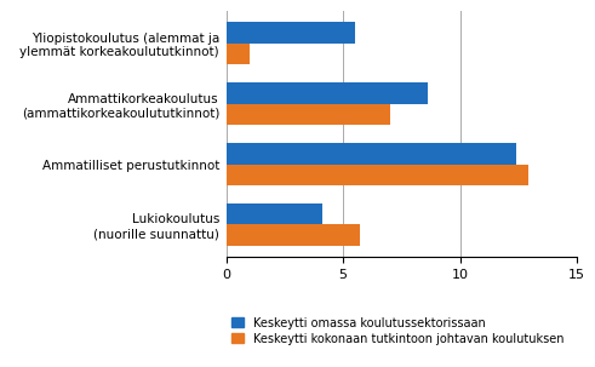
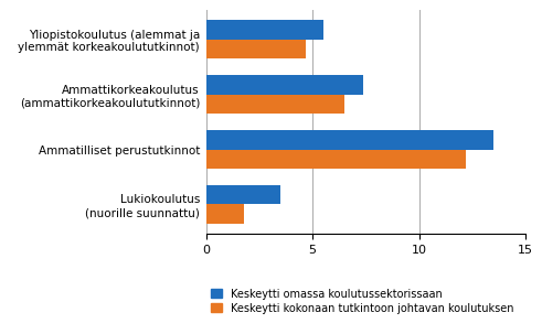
Keskeytti kokonaan tutkintoon johtavan koulutuksen/Yliopistokoulutus (alemmat ja ylemmät korkeakoulututkinnot): 1.0 -> 4.7
Keskeytti omassa koulutussektorissaan/Ammattikorkeakoulutus (ammattikorkeakoulututkinnot): 8.6 -> 7.4
Keskeytti kokonaan tutkintoon johtavan koulutuksen/Ammattikorkeakoulutus (ammattikorkeakoulututkinnot): 7.0 -> 6.5
Keskeytti omassa koulutussektorissaan/Ammatilliset perustutkinnot: 12.4 -> 13.5
Keskeytti kokonaan tutkintoon johtavan koulutuksen/Ammatilliset perustutkinnot: 12.9 -> 12.2
Keskeytti omassa koulutussektorissaan/Lukiokoulutus (nuorille suunnattu): 4.1 -> 3.5
Keskeytti kokonaan tutkintoon johtavan koulutuksen/Lukiokoulutus (nuorille suunnattu): 5.7 -> 1.8
